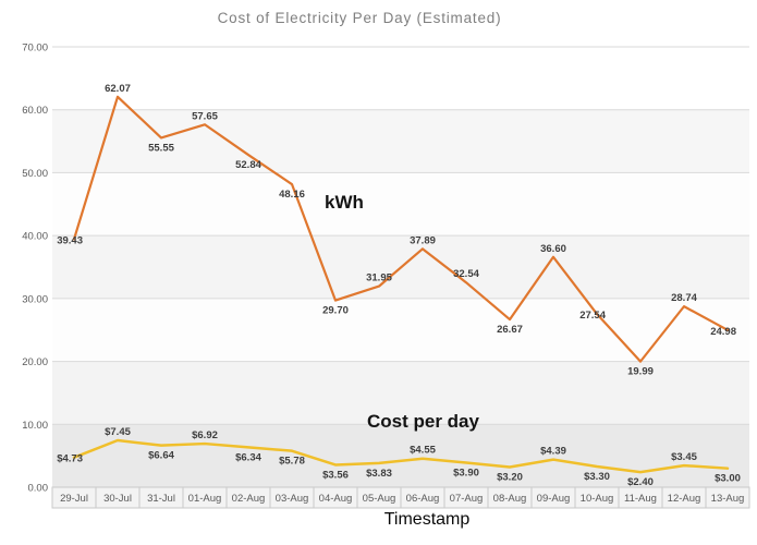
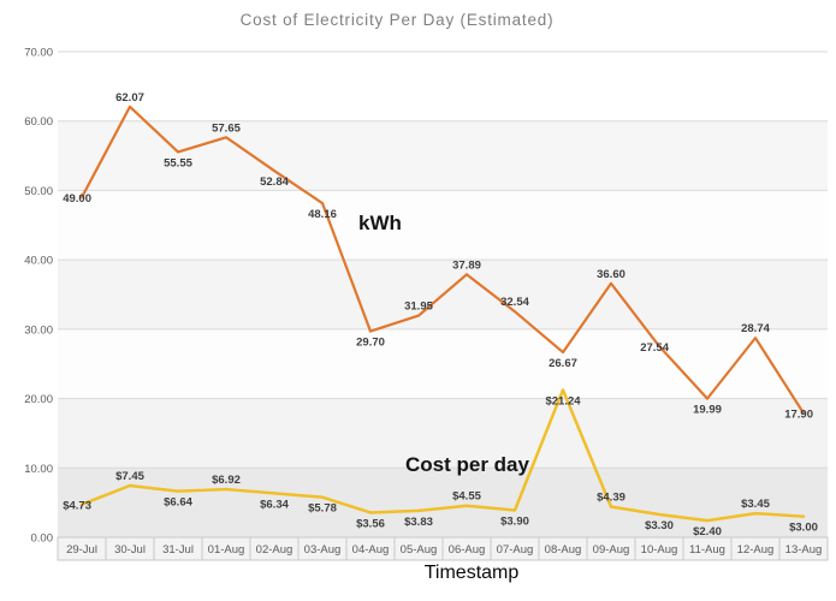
kWh/29-Jul: 39.43 -> 49.00
Cost per day/08-Aug: $3.20 -> $21.24
kWh/13-Aug: 24.98 -> 17.90
